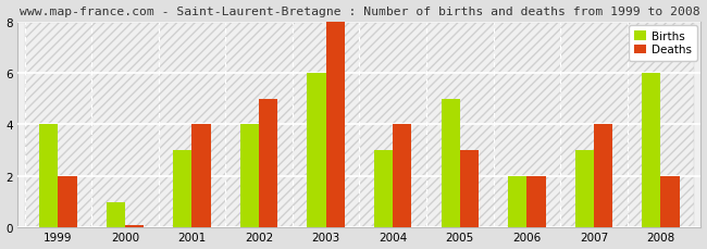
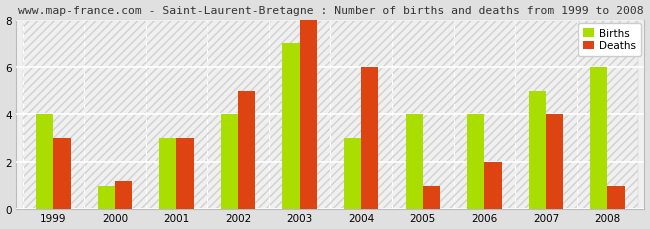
Deaths/1999: 2.0 -> 3.0
Deaths/2000: 0.1 -> 1.2
Deaths/2001: 4.0 -> 3.0
Births/2003: 6 -> 7
Deaths/2004: 4.0 -> 6.0
Births/2005: 5 -> 4
Deaths/2005: 3.0 -> 1.0
Births/2006: 2 -> 4
Births/2007: 3 -> 5
Deaths/2008: 2.0 -> 1.0
